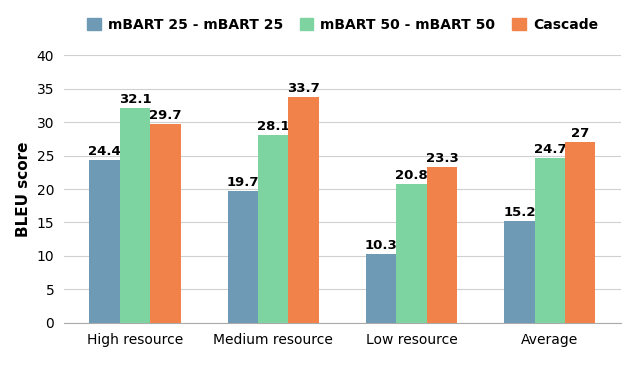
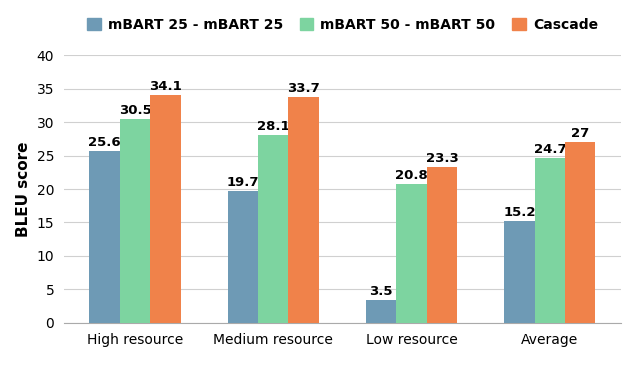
mBART 25 - mBART 25/High resource: 24.4 -> 25.6
mBART 50 - mBART 50/High resource: 32.1 -> 30.5
Cascade/High resource: 29.7 -> 34.1
mBART 25 - mBART 25/Low resource: 10.3 -> 3.5
